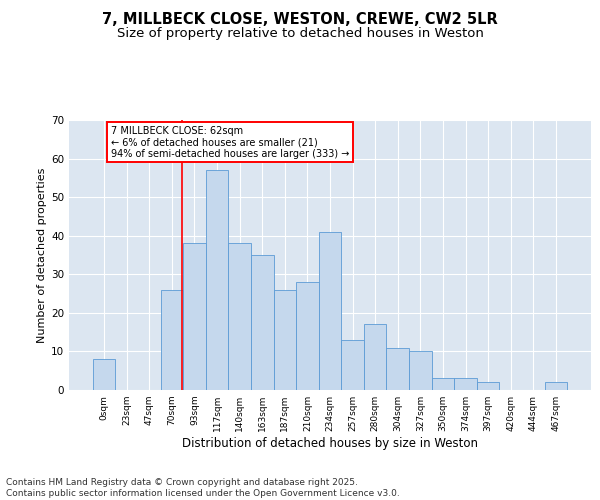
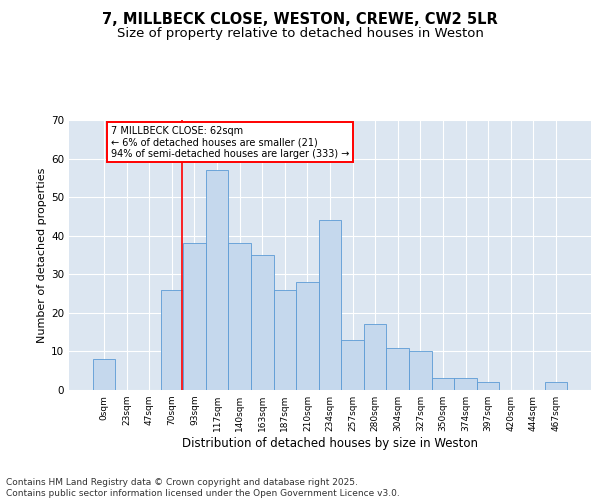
234sqm: 41 -> 44
